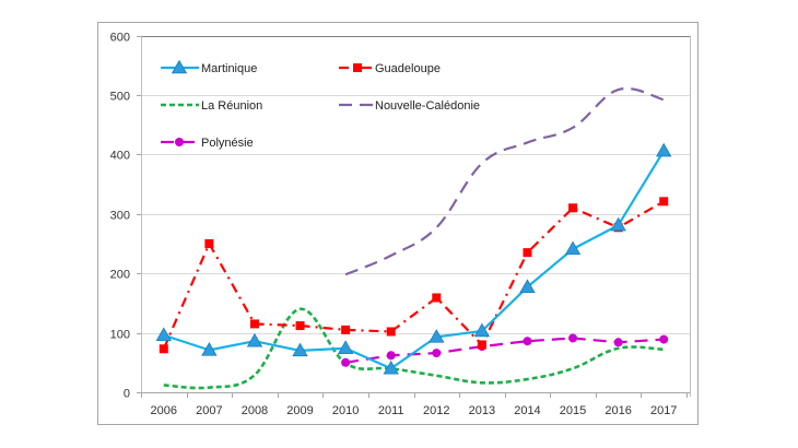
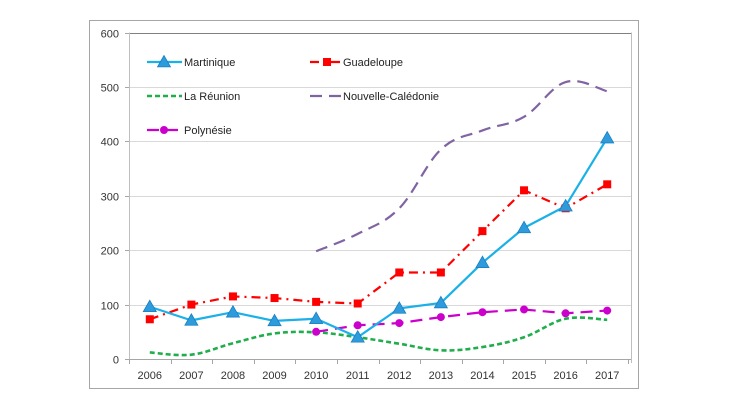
Guadeloupe/2007: 250 -> 100
La Réunion/2009: 140 -> 50
Guadeloupe/2013: 80 -> 160
